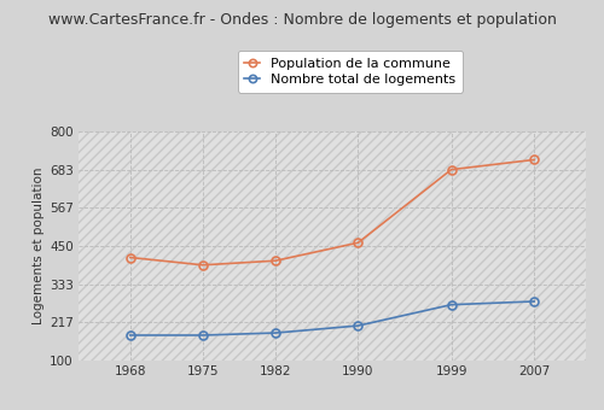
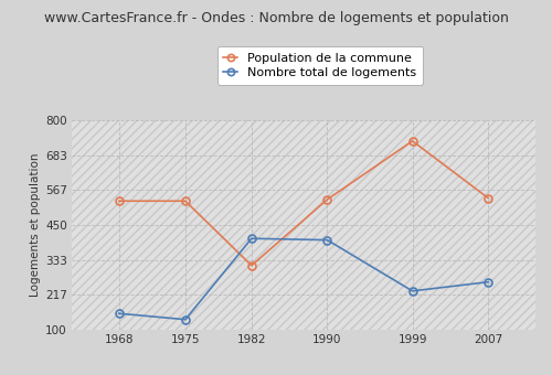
Nombre total de logements/1968: 178 -> 155
Population de la commune/1968: 415 -> 530
Nombre total de logements/1975: 178 -> 135
Population de la commune/1975: 392 -> 530
Nombre total de logements/1982: 185 -> 405
Population de la commune/1982: 405 -> 315
Nombre total de logements/1990: 207 -> 400
Population de la commune/1990: 460 -> 535
Nombre total de logements/1999: 271 -> 230
Population de la commune/1999: 683 -> 730
Nombre total de logements/2007: 281 -> 260
Population de la commune/2007: 713 -> 540
